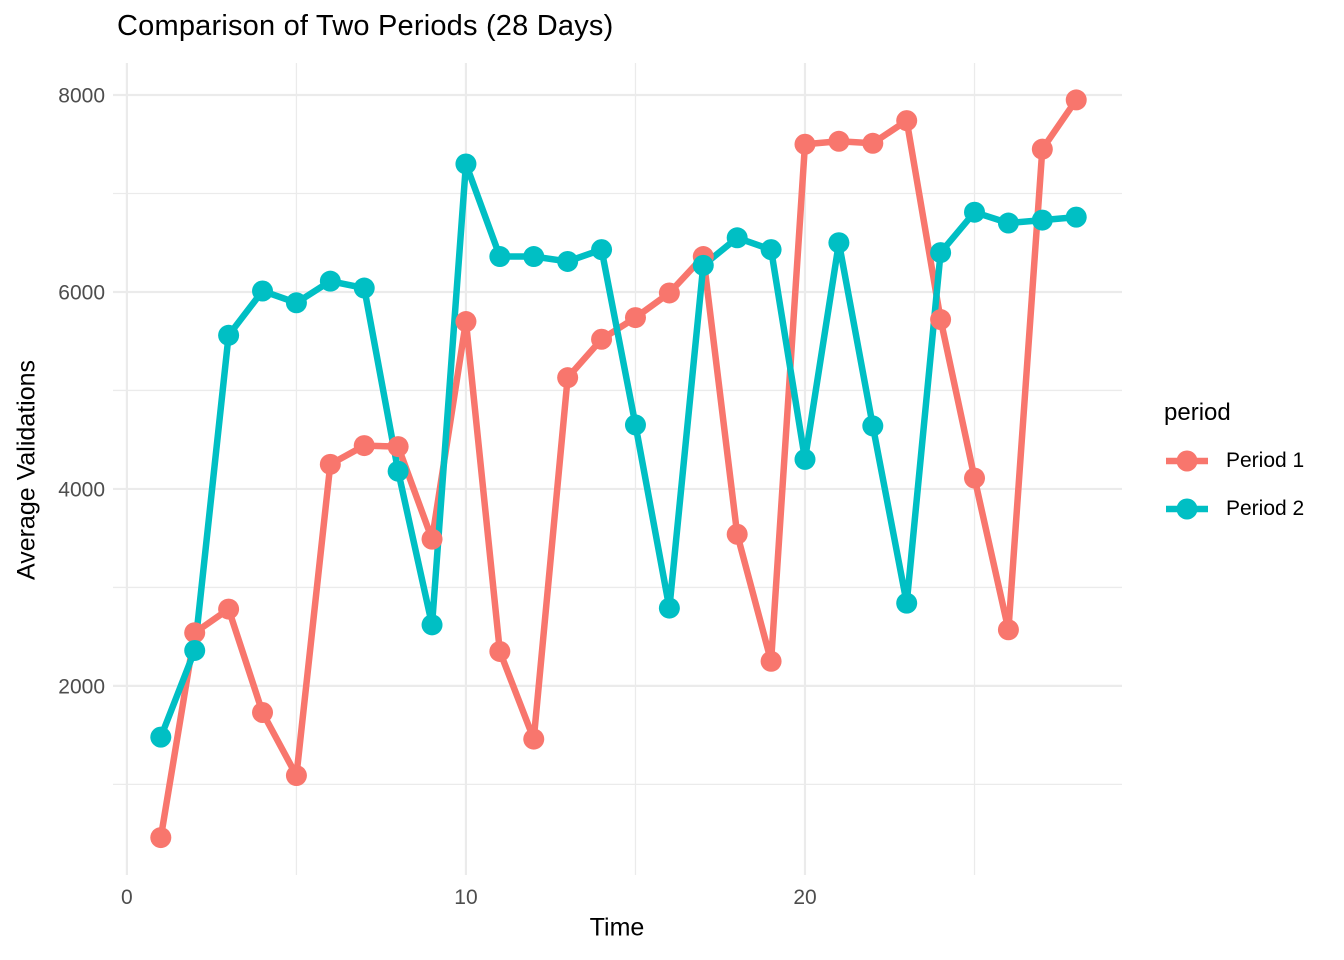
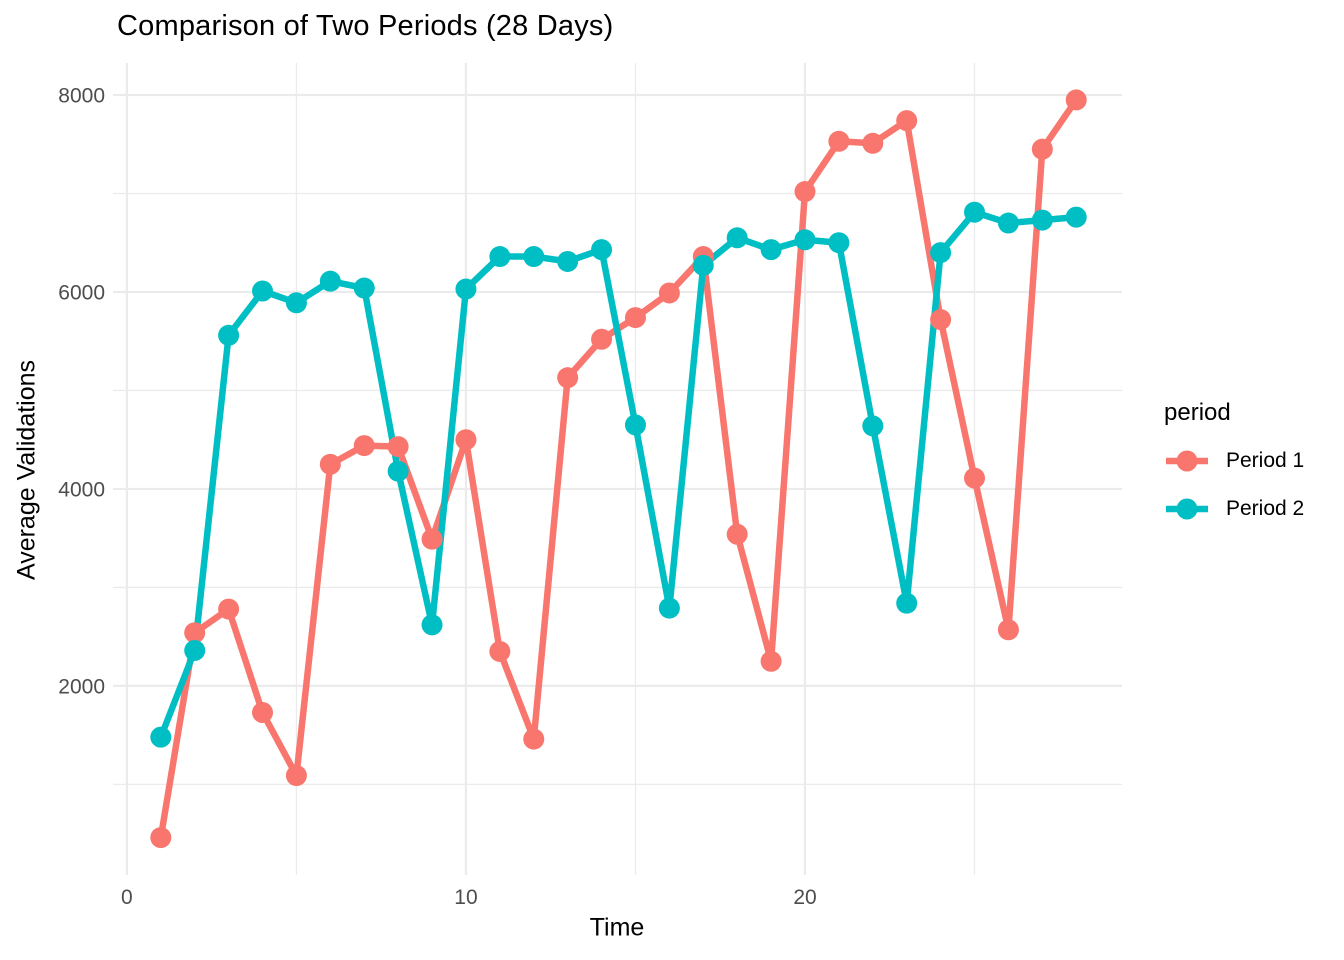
Period 1/10: 5700 -> 4500
Period 2/10: 7300 -> 6000
Period 1/20: 7500 -> 7000
Period 2/20: 4300 -> 6500
